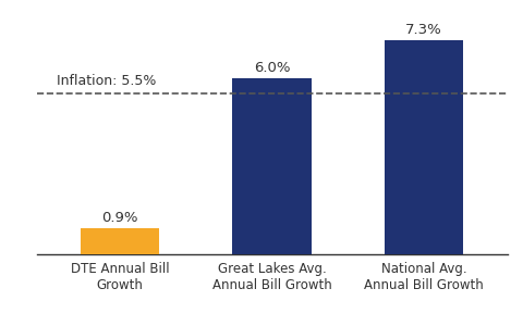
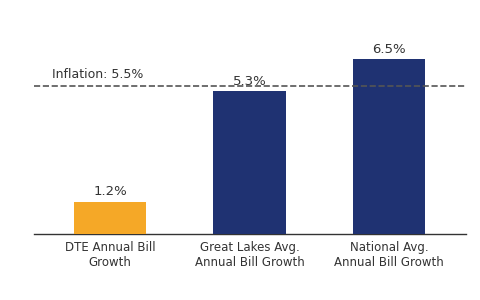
DTE Annual Bill Growth: 0.9% -> 1.2%
Great Lakes Avg. Annual Bill Growth: 6.0% -> 5.3%
National Avg. Annual Bill Growth: 7.3% -> 6.5%
